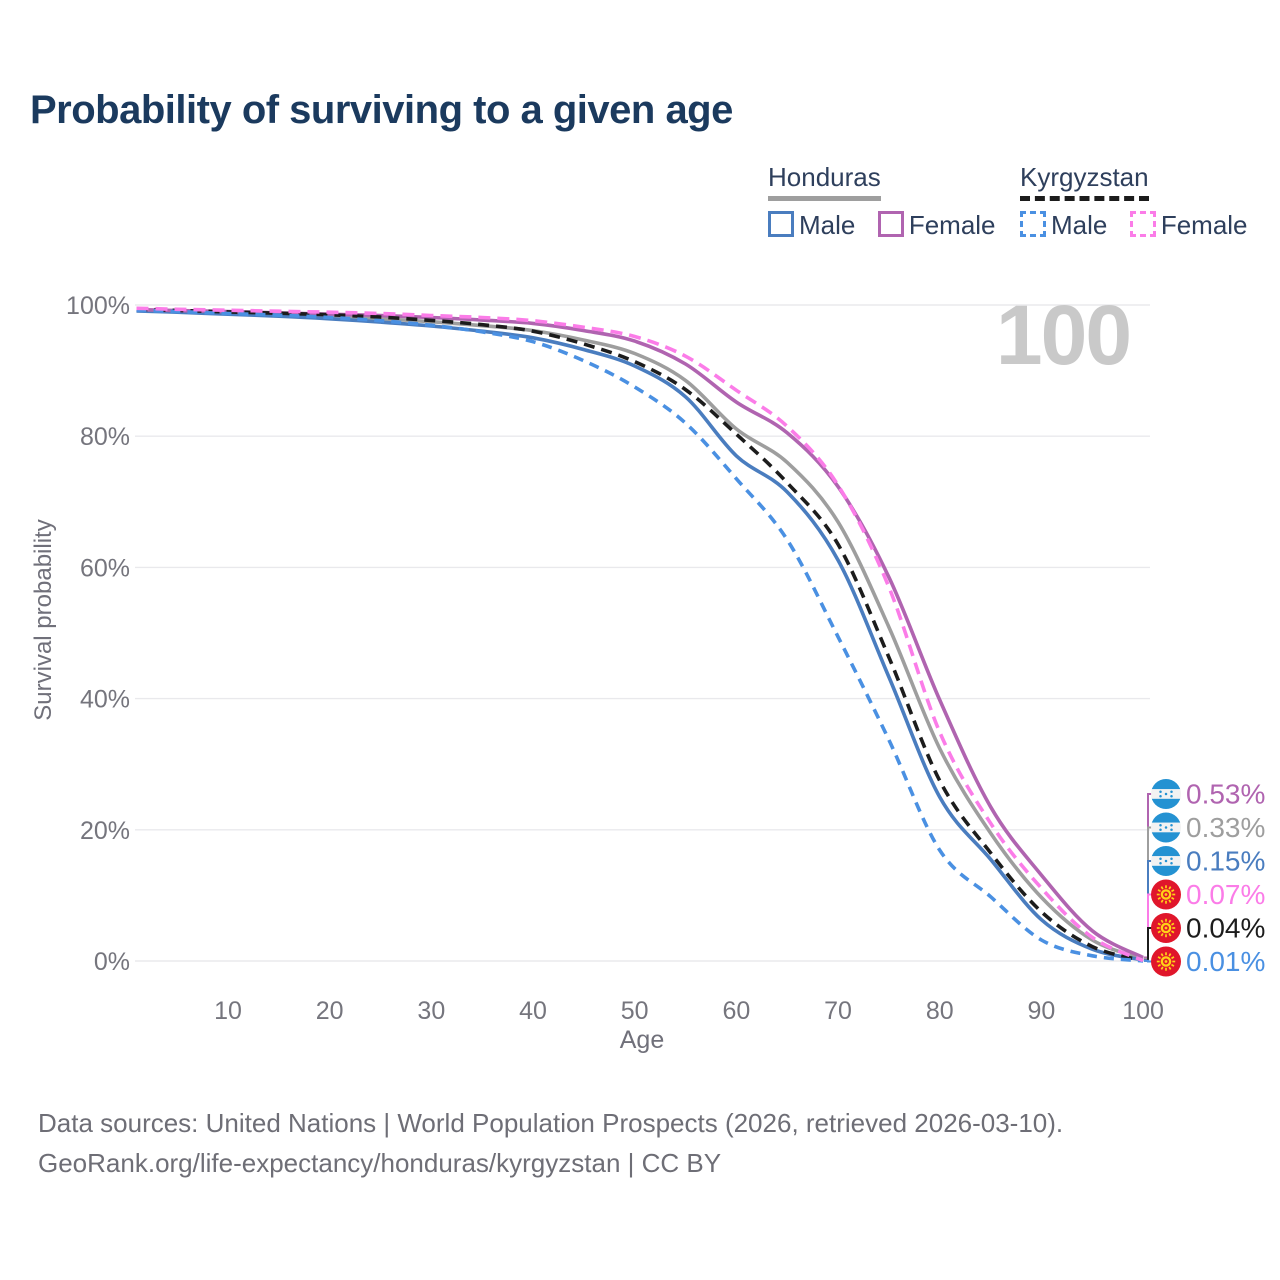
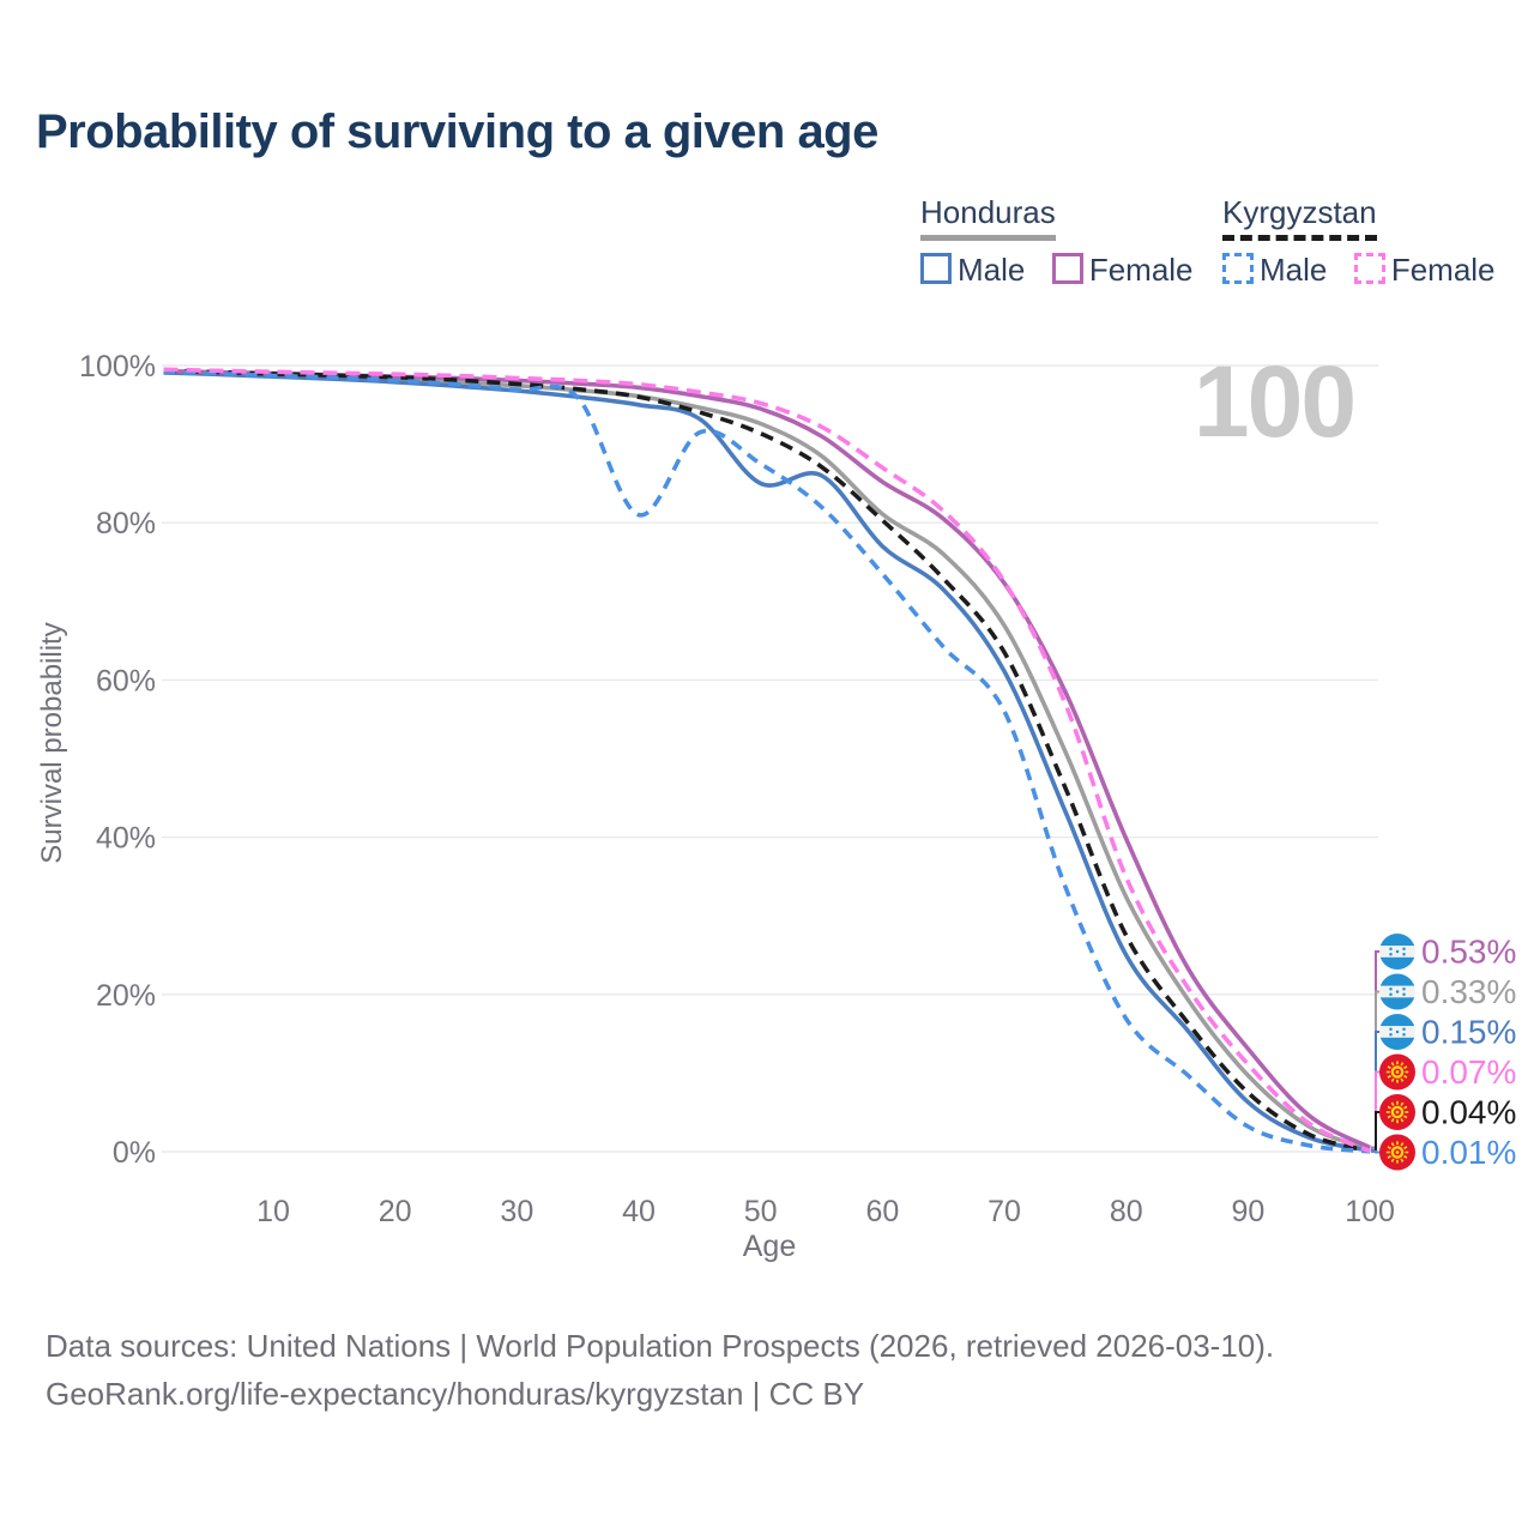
Kyrgyzstan Male/40: 94% -> 81%
Honduras Male/50: 91% -> 85%
Kyrgyzstan Male/70: 49% -> 56%
